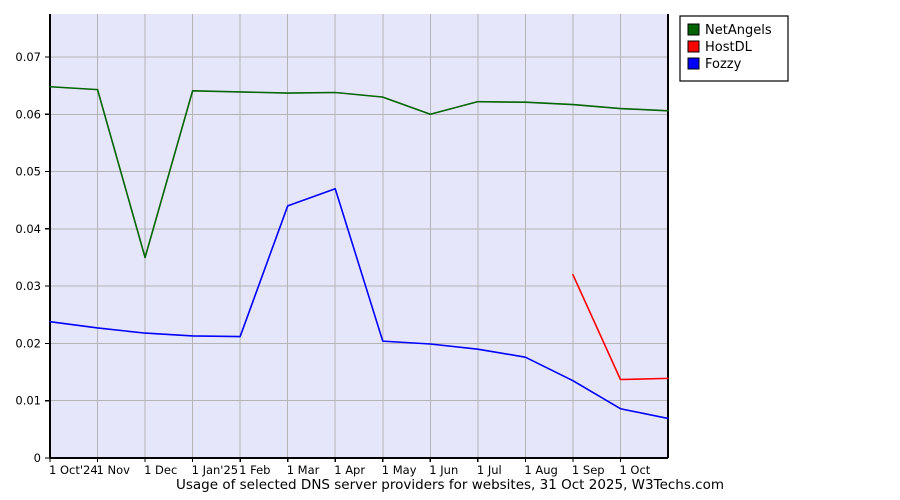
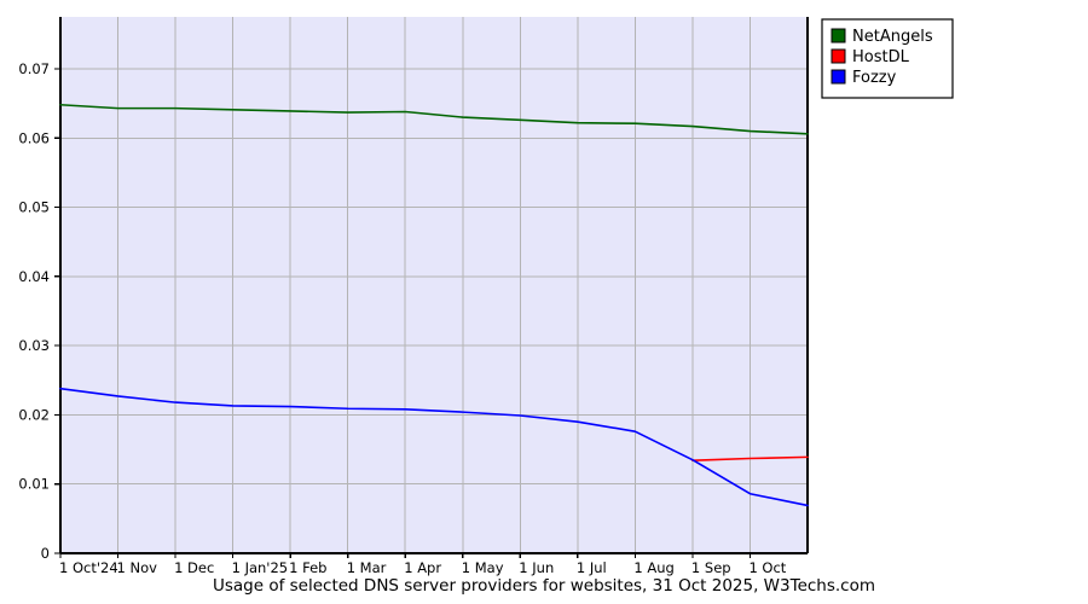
NetAngels/1 Dec: 0.035 -> 0.064
Fozzy/1 Mar: 0.044 -> 0.021
Fozzy/1 Apr: 0.047 -> 0.021
NetAngels/1 Jun: 0.060 -> 0.063
HostDL/1 Sep: 0.032 -> 0.013
